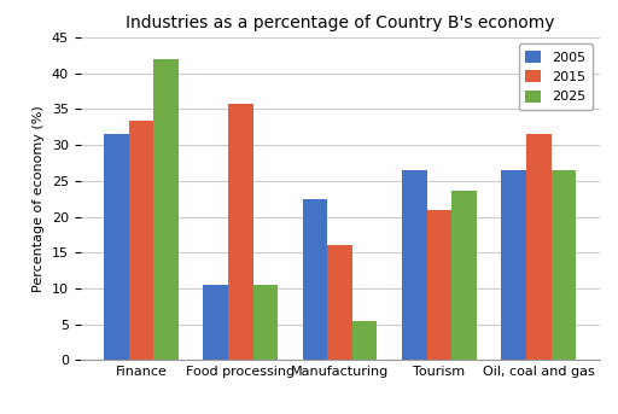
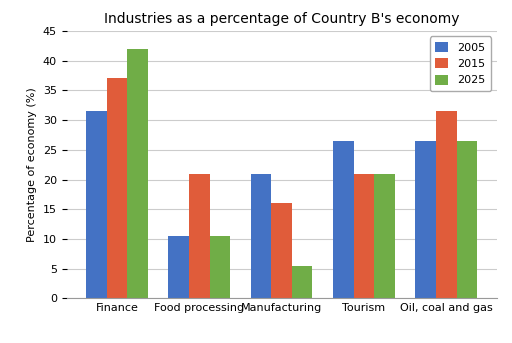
2015/Finance: 33.4 -> 37.0
2015/Food processing: 35.8 -> 21.0
2005/Manufacturing: 22.4 -> 21.0
2025/Tourism: 23.6 -> 21.0
